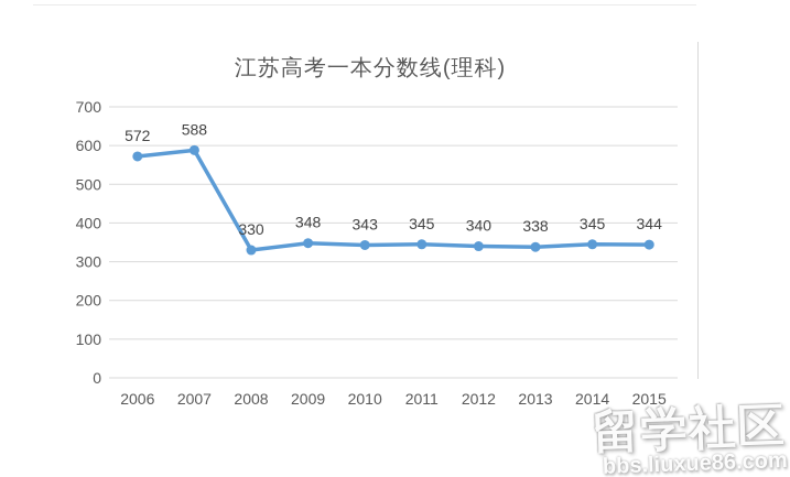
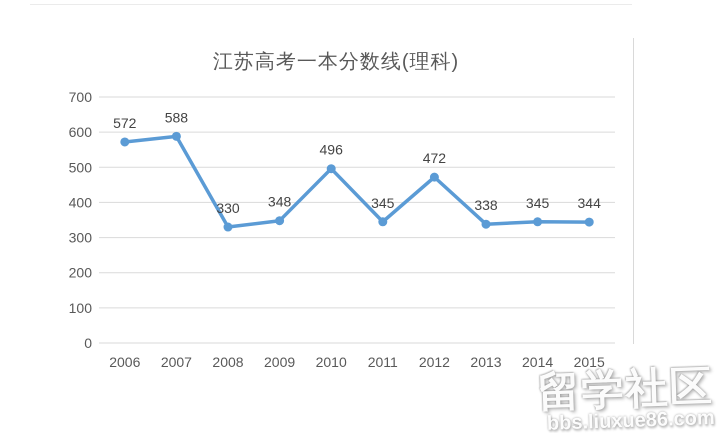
2010: 343 -> 496
2012: 340 -> 472
